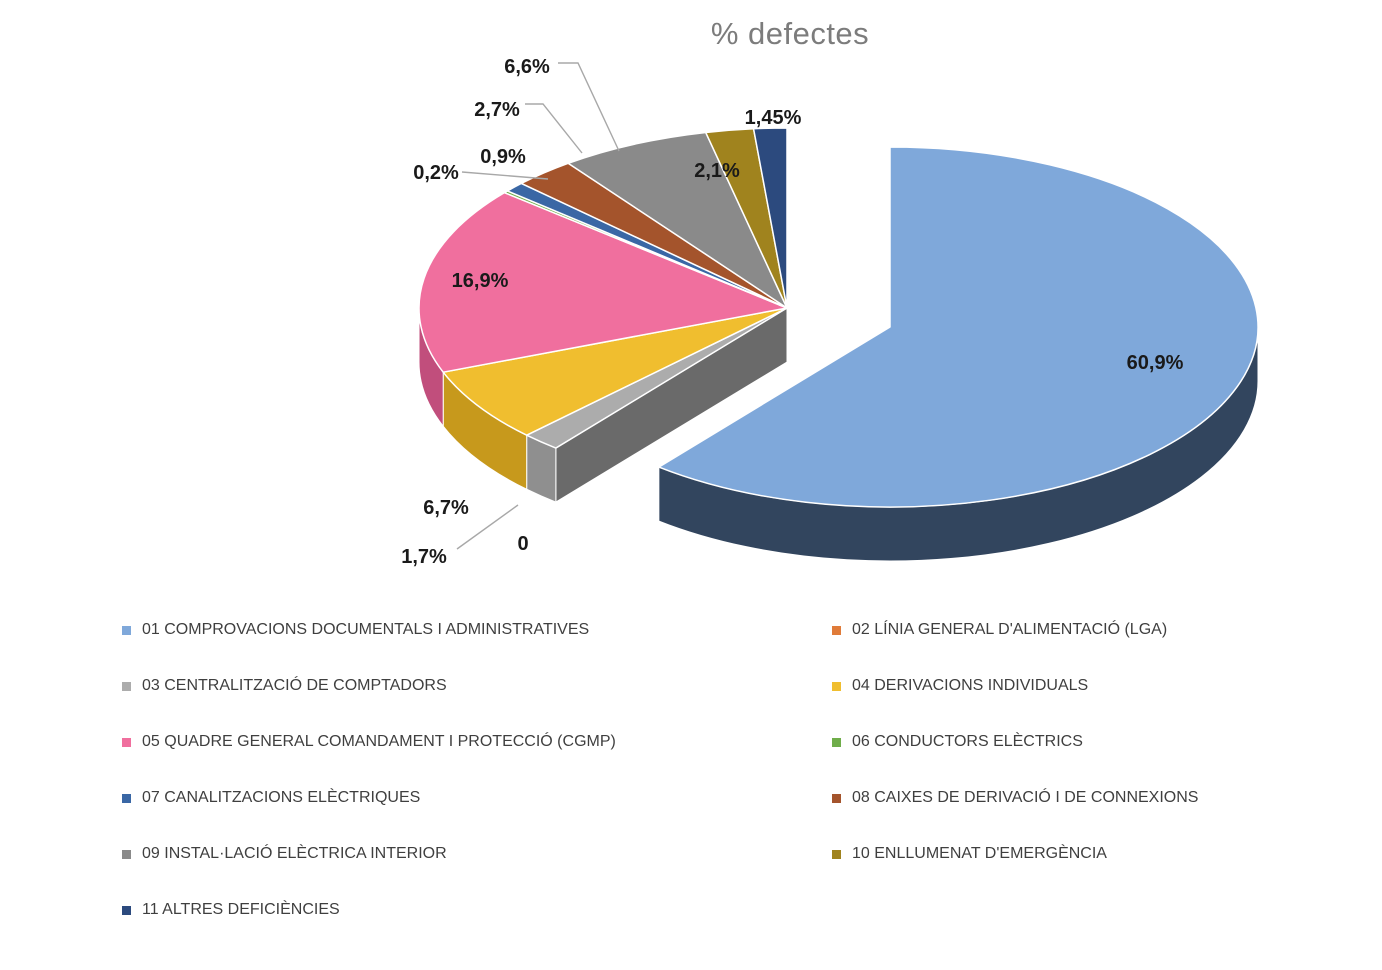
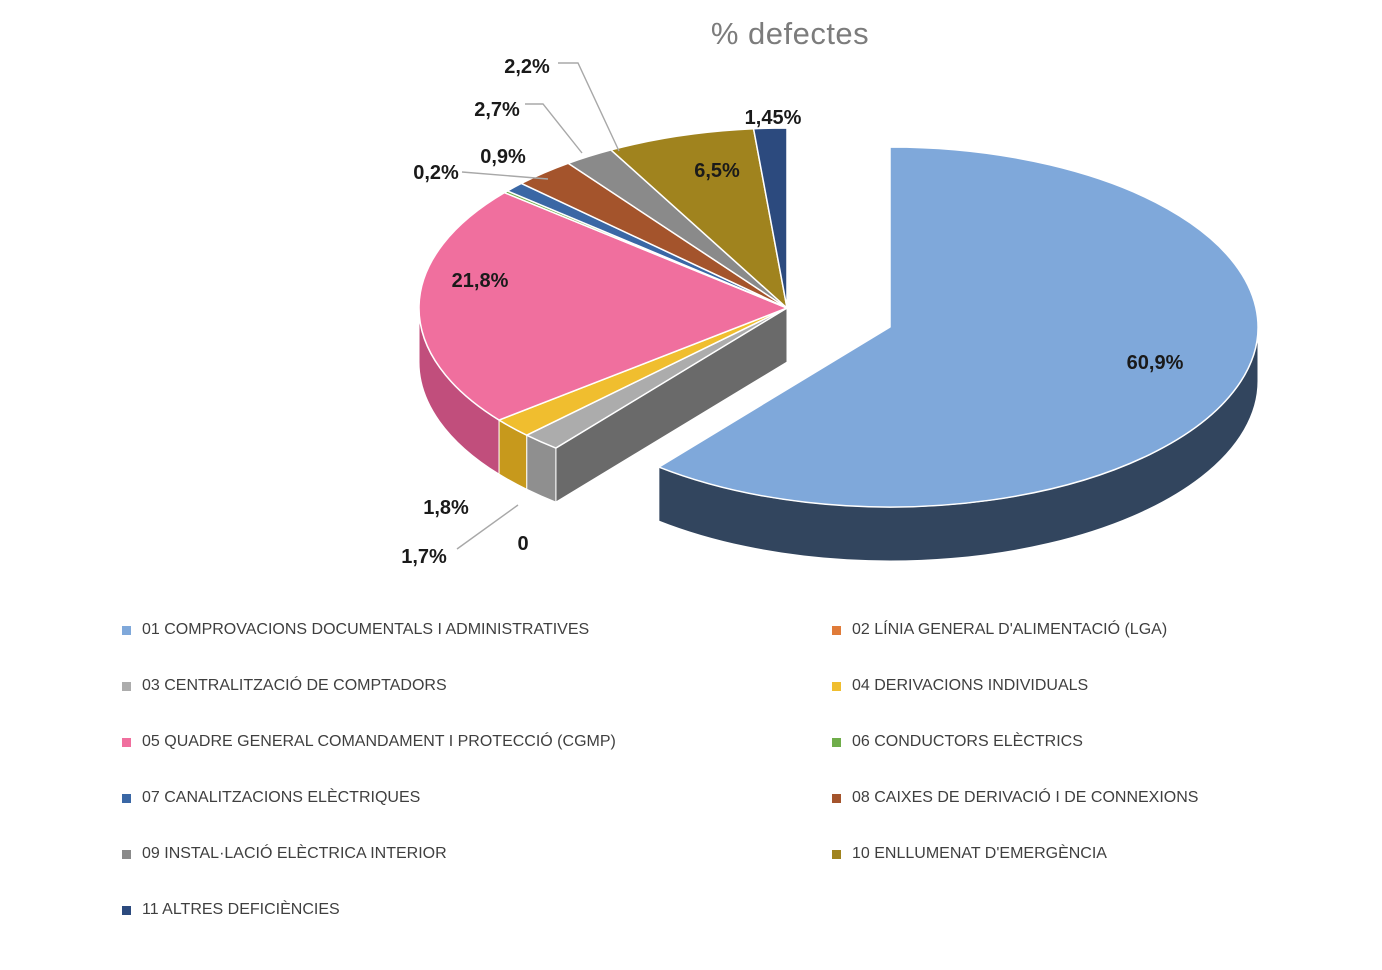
04 DERIVACIONS INDIVIDUALS: 6,7% -> 1,8%
05 QUADRE GENERAL COMANDAMENT I PROTECCIÓ (CGMP): 16,9% -> 21,8%
09 INSTAL·LACIÓ ELÈCTRICA INTERIOR: 6,6% -> 2,2%
10 ENLLUMENAT D'EMERGÈNCIA: 2,1% -> 6,5%
